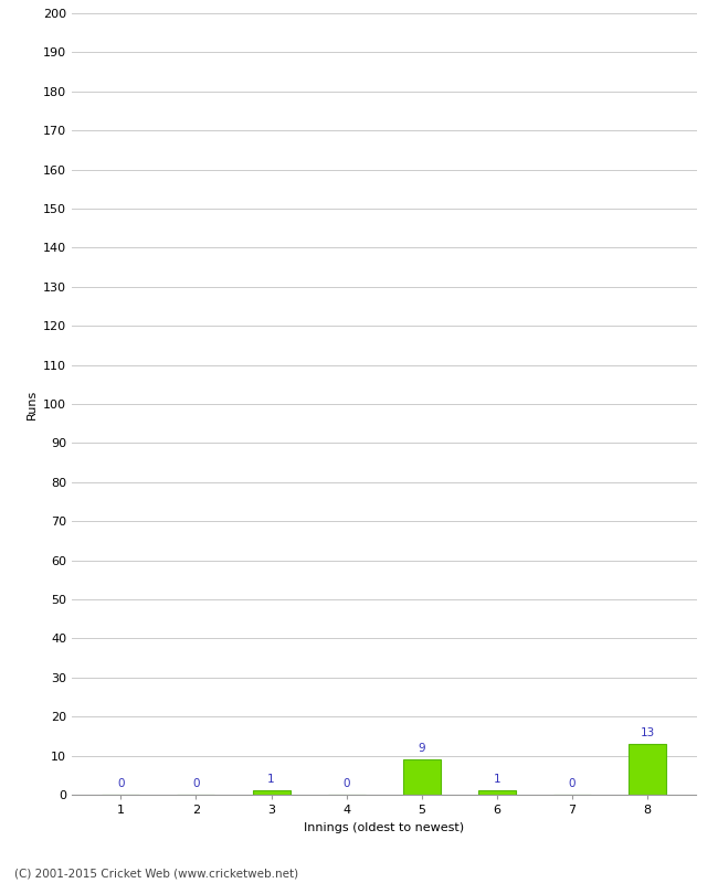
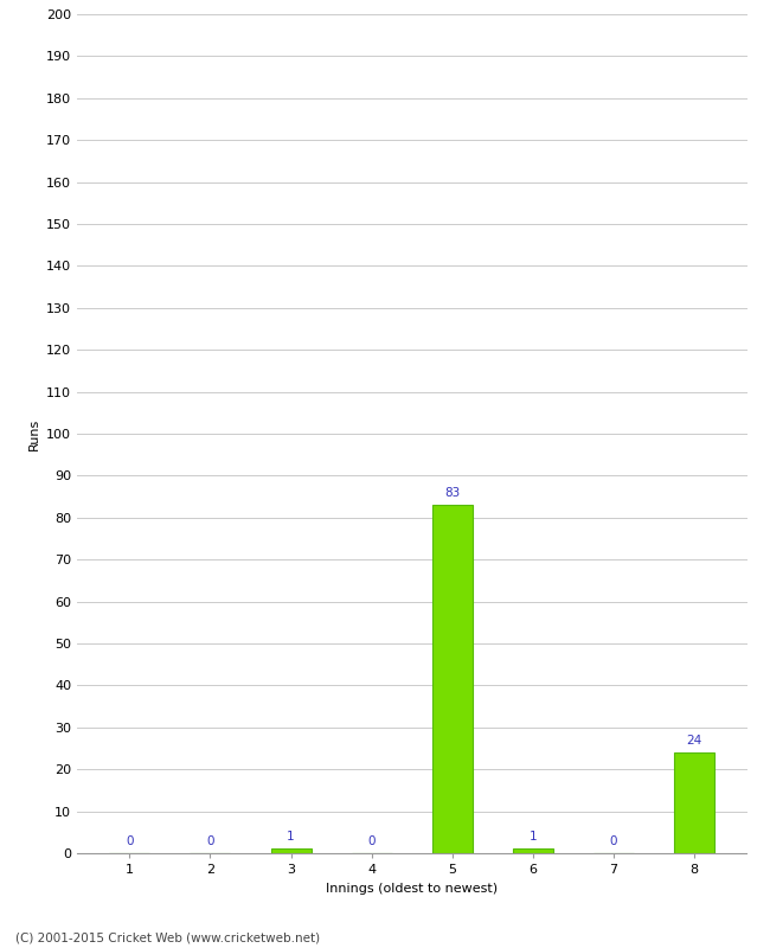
5: 9 -> 83
8: 13 -> 24
